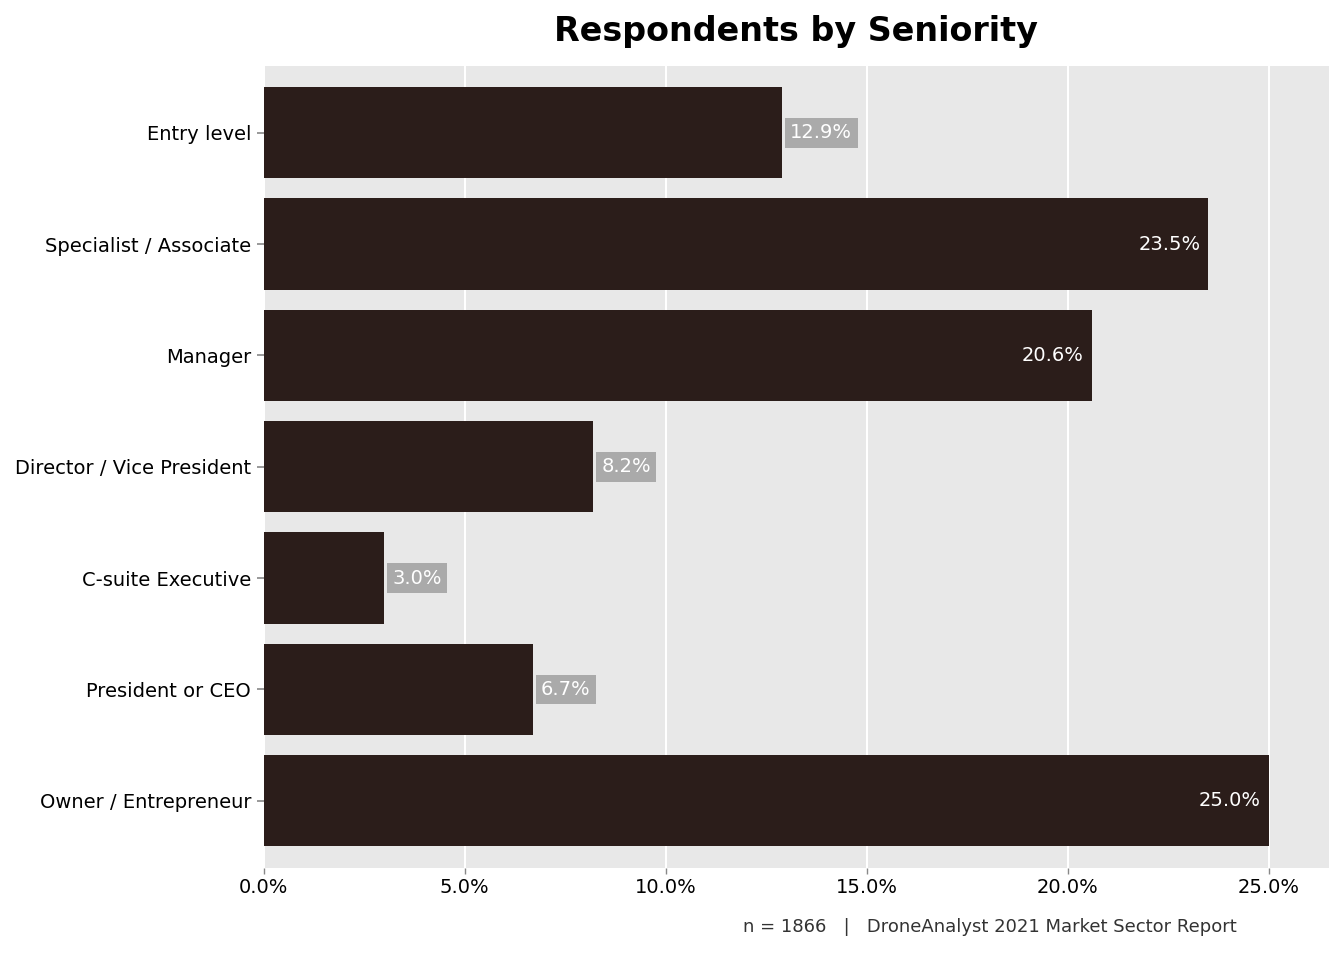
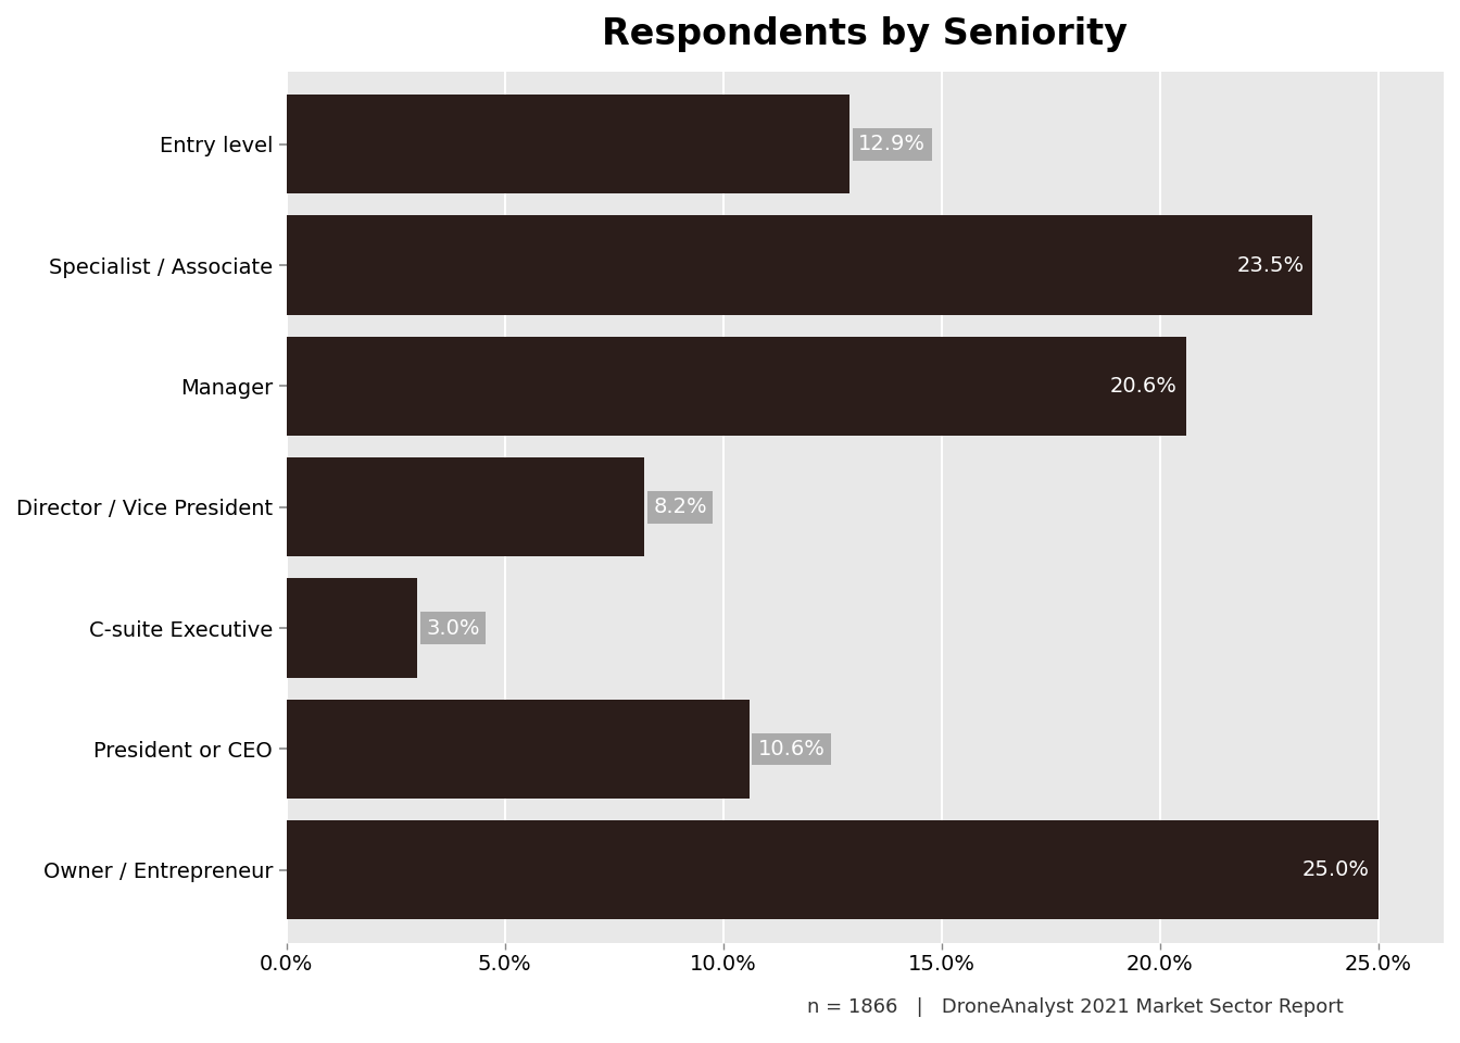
President or CEO: 6.7% -> 10.6%
